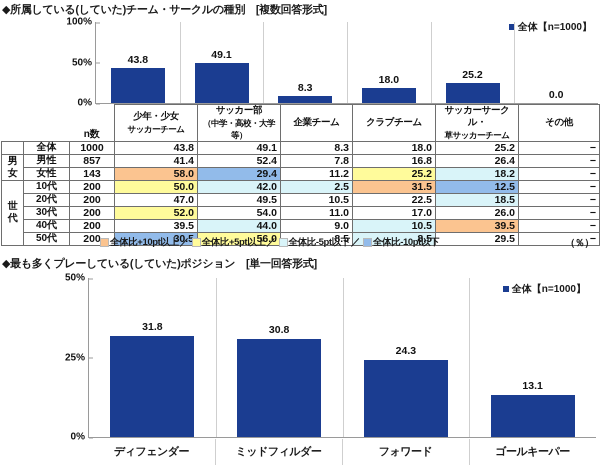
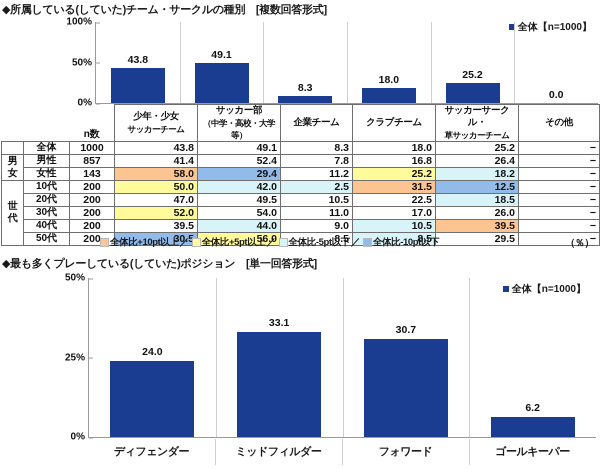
◆最も多くプレーしている(していた)ポジション [単一回答形式]/ディフェンダー: 31.8 -> 24.0
◆最も多くプレーしている(していた)ポジション [単一回答形式]/ミッドフィルダー: 30.8 -> 33.1
◆最も多くプレーしている(していた)ポジション [単一回答形式]/フォワード: 24.3 -> 30.7
◆最も多くプレーしている(していた)ポジション [単一回答形式]/ゴールキーパー: 13.1 -> 6.2
